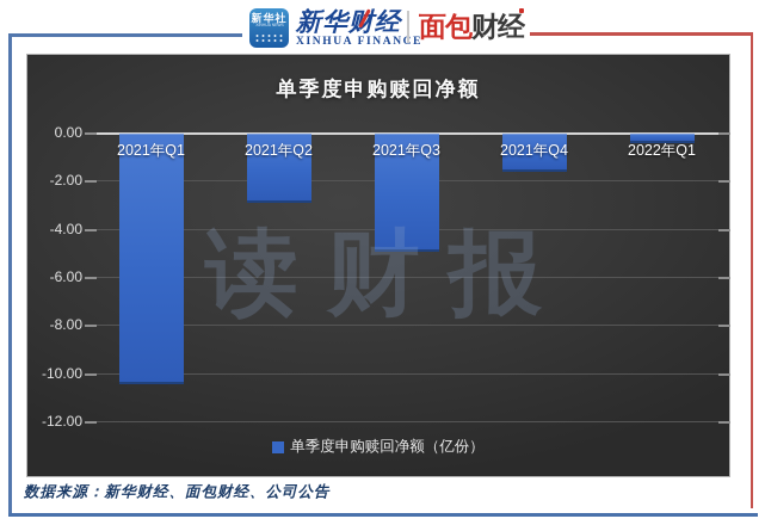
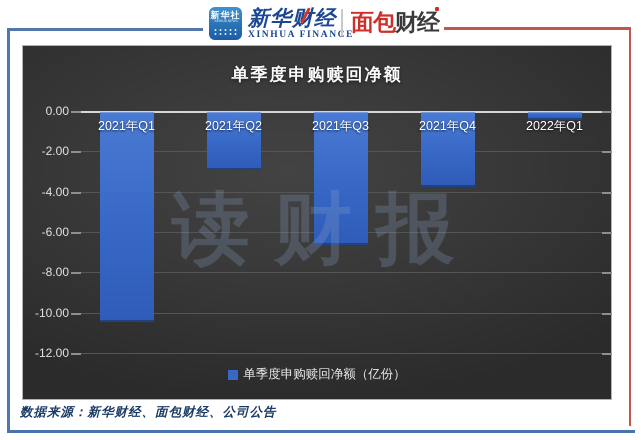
2021年Q3: -4.9 -> -6.6
2021年Q4: -1.6 -> -3.7
